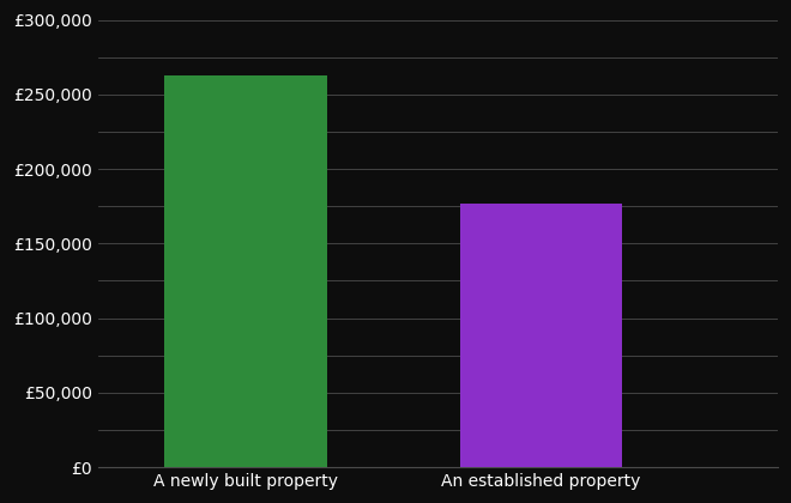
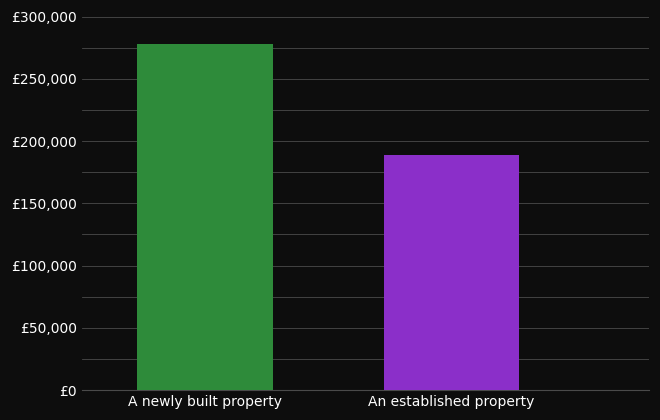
A newly built property: £263,000 -> £278,000
An established property: £177,000 -> £189,000
